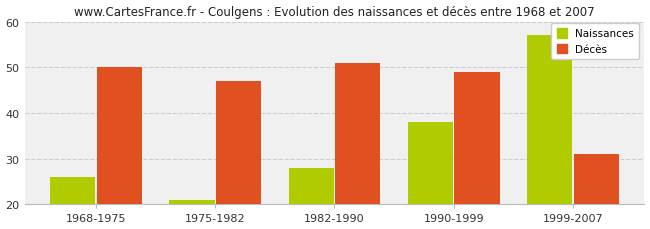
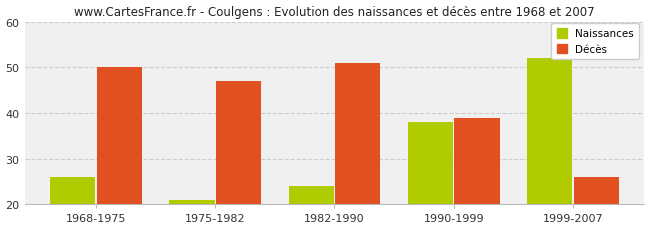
Naissances/1982-1990: 28 -> 24
Décès/1990-1999: 49 -> 39
Naissances/1999-2007: 57 -> 52
Décès/1999-2007: 31 -> 26
